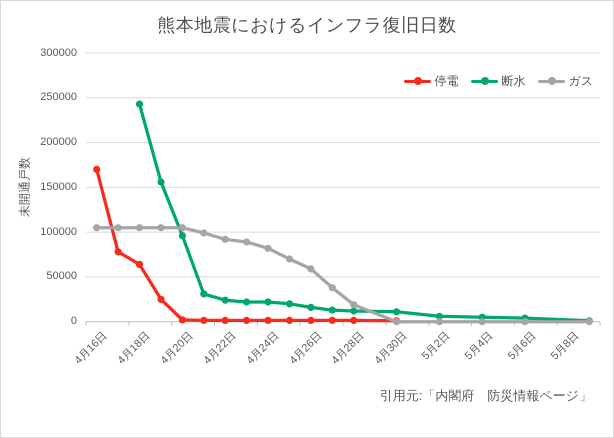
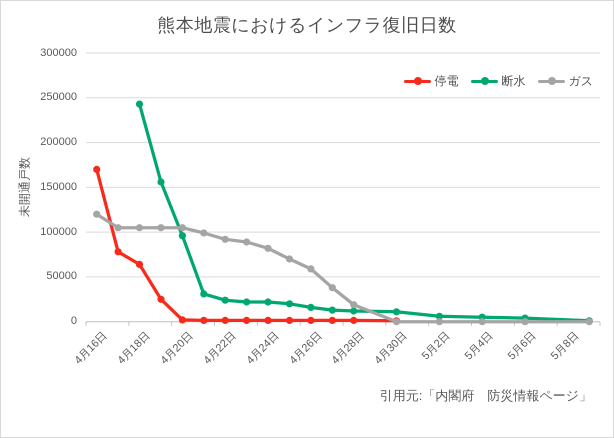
ガス/4月16日: 100000 -> 120000
